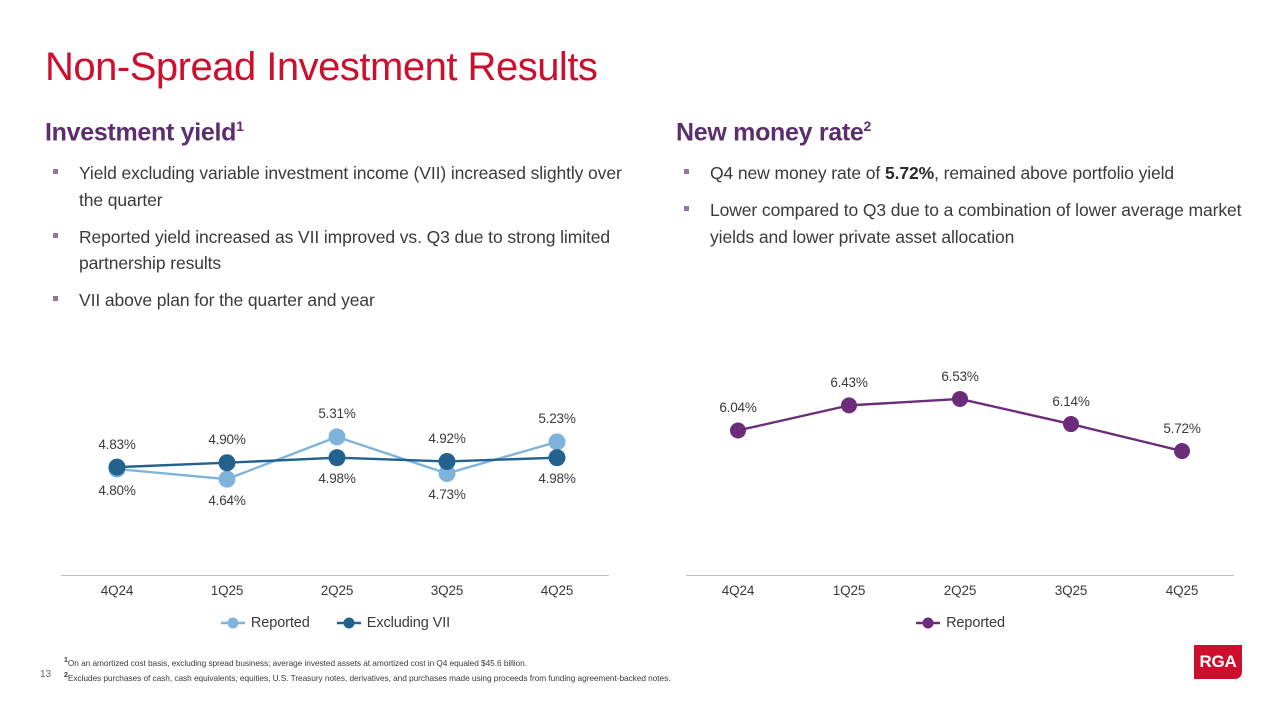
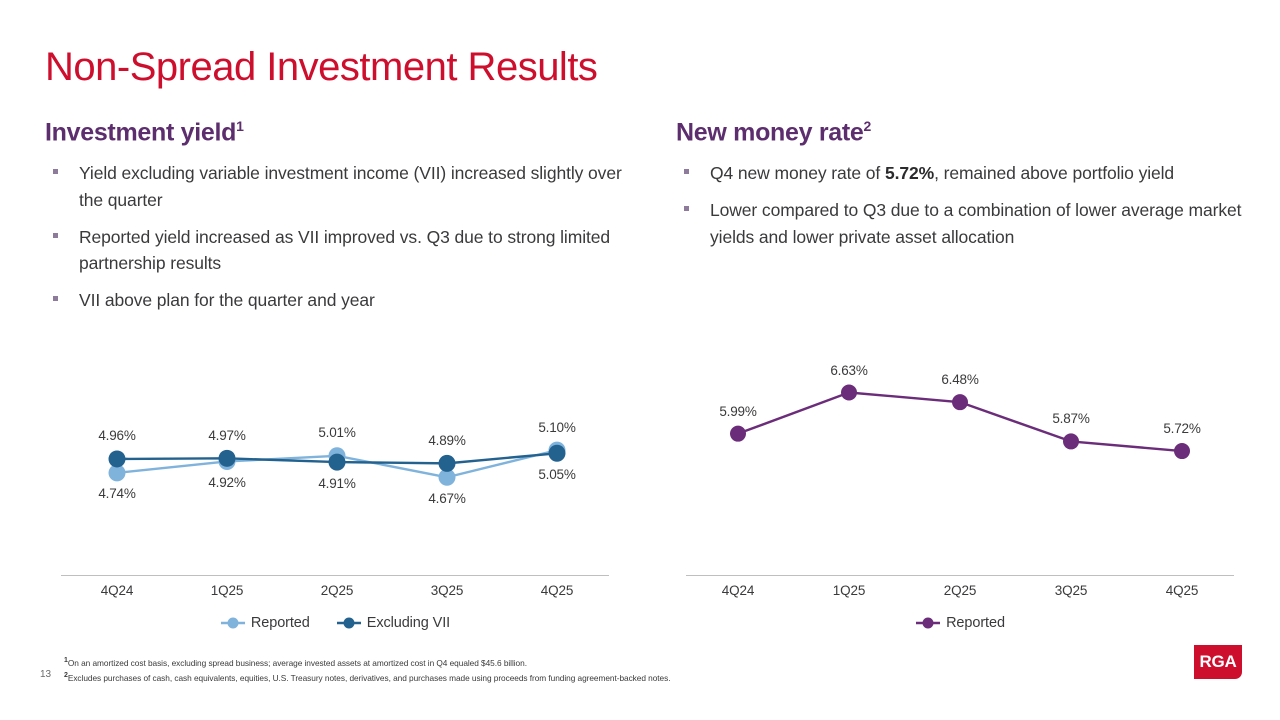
Investment yield/Reported/4Q24: 4.80% -> 4.74%
Investment yield/Excluding VII/4Q24: 4.83% -> 4.96%
Investment yield/Reported/1Q25: 4.64% -> 4.92%
Investment yield/Excluding VII/1Q25: 4.90% -> 4.97%
Investment yield/Reported/2Q25: 5.31% -> 5.01%
Investment yield/Excluding VII/2Q25: 4.98% -> 4.91%
Investment yield/Reported/3Q25: 4.73% -> 4.67%
Investment yield/Excluding VII/3Q25: 4.92% -> 4.89%
Investment yield/Reported/4Q25: 5.23% -> 5.10%
Investment yield/Excluding VII/4Q25: 4.98% -> 5.05%
New money rate/4Q24: 6.04% -> 5.99%
New money rate/1Q25: 6.43% -> 6.63%
New money rate/2Q25: 6.53% -> 6.48%
New money rate/3Q25: 6.14% -> 5.87%
